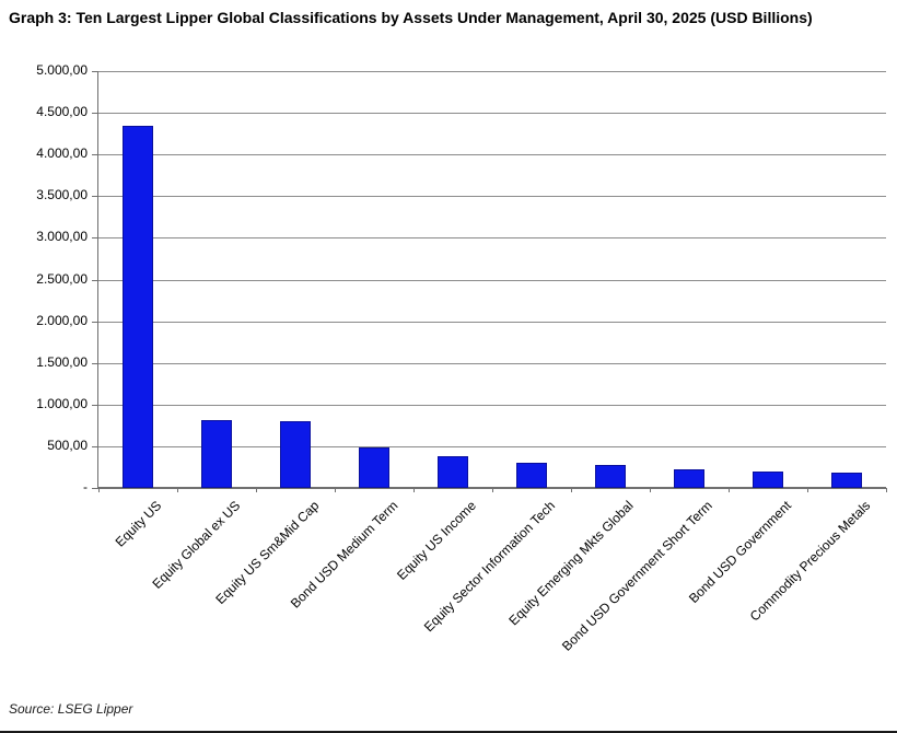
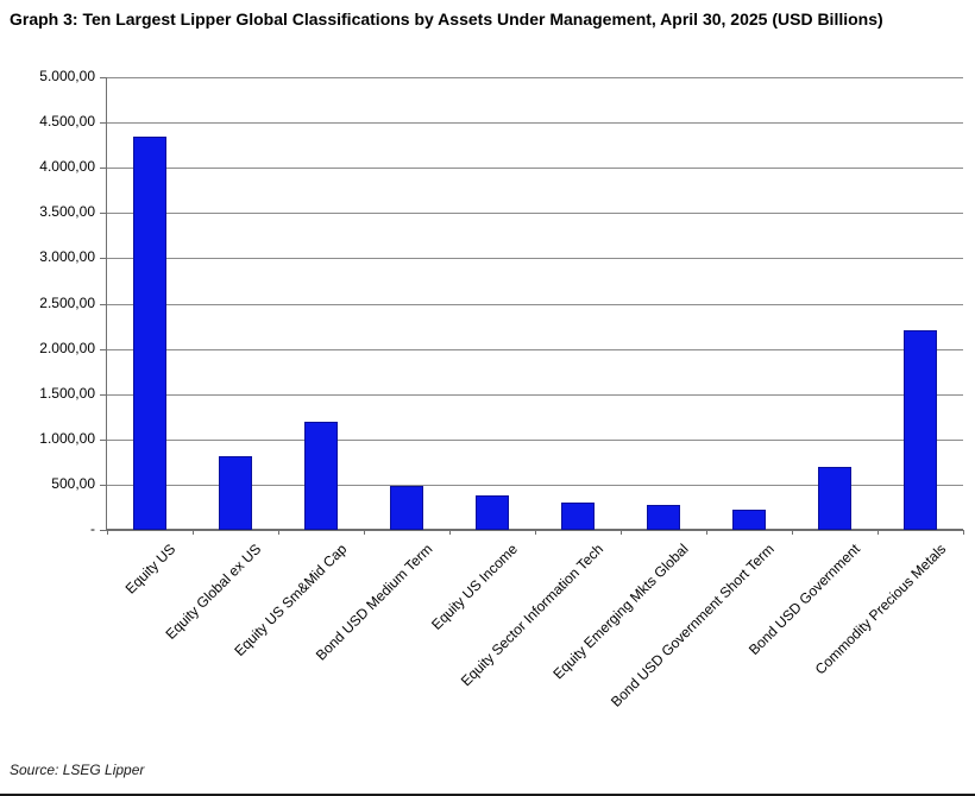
Equity US Sm&Mid Cap: 800 -> 1200
Bond USD Government: 200 -> 700
Commodity Precious Metals: 200 -> 2200
